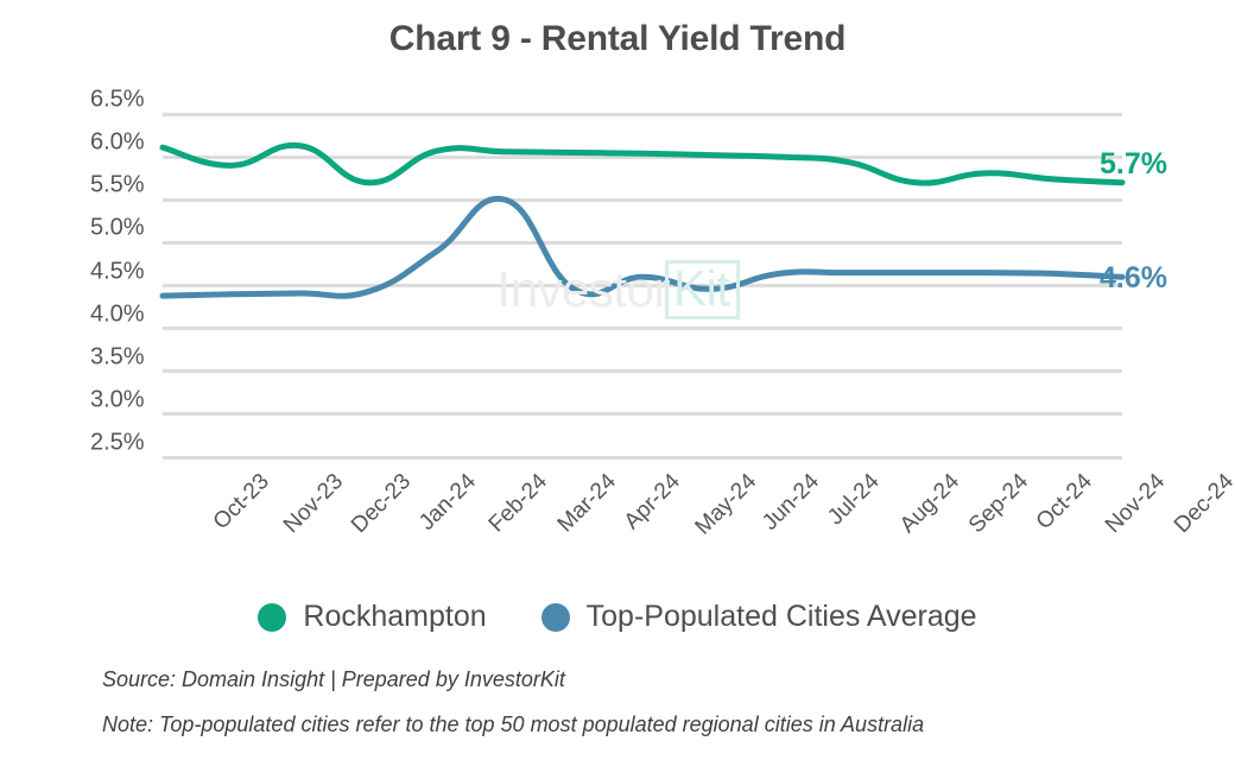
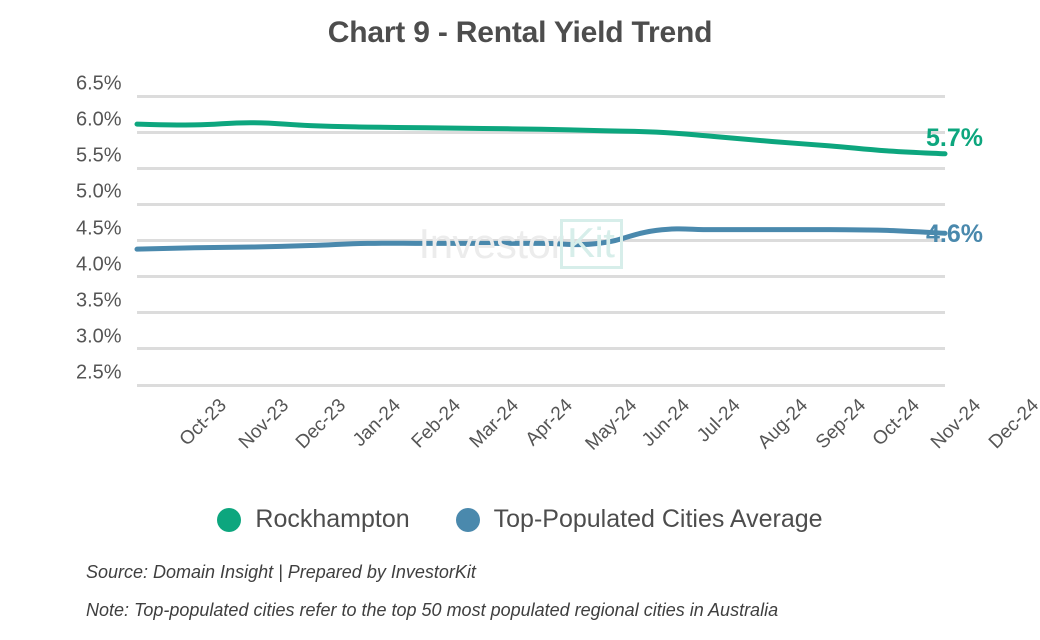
Rockhampton/Nov-23: 5.9% -> 6.1%
Rockhampton/Jan-24: 5.7% -> 6.1%
Top-Populated Cities Average/Feb-24: 4.9% -> 4.5%
Top-Populated Cities Average/Mar-24: 5.5% -> 4.5%
Top-Populated Cities Average/May-24: 4.6% -> 4.5%
Rockhampton/Sep-24: 5.7% -> 5.9%
